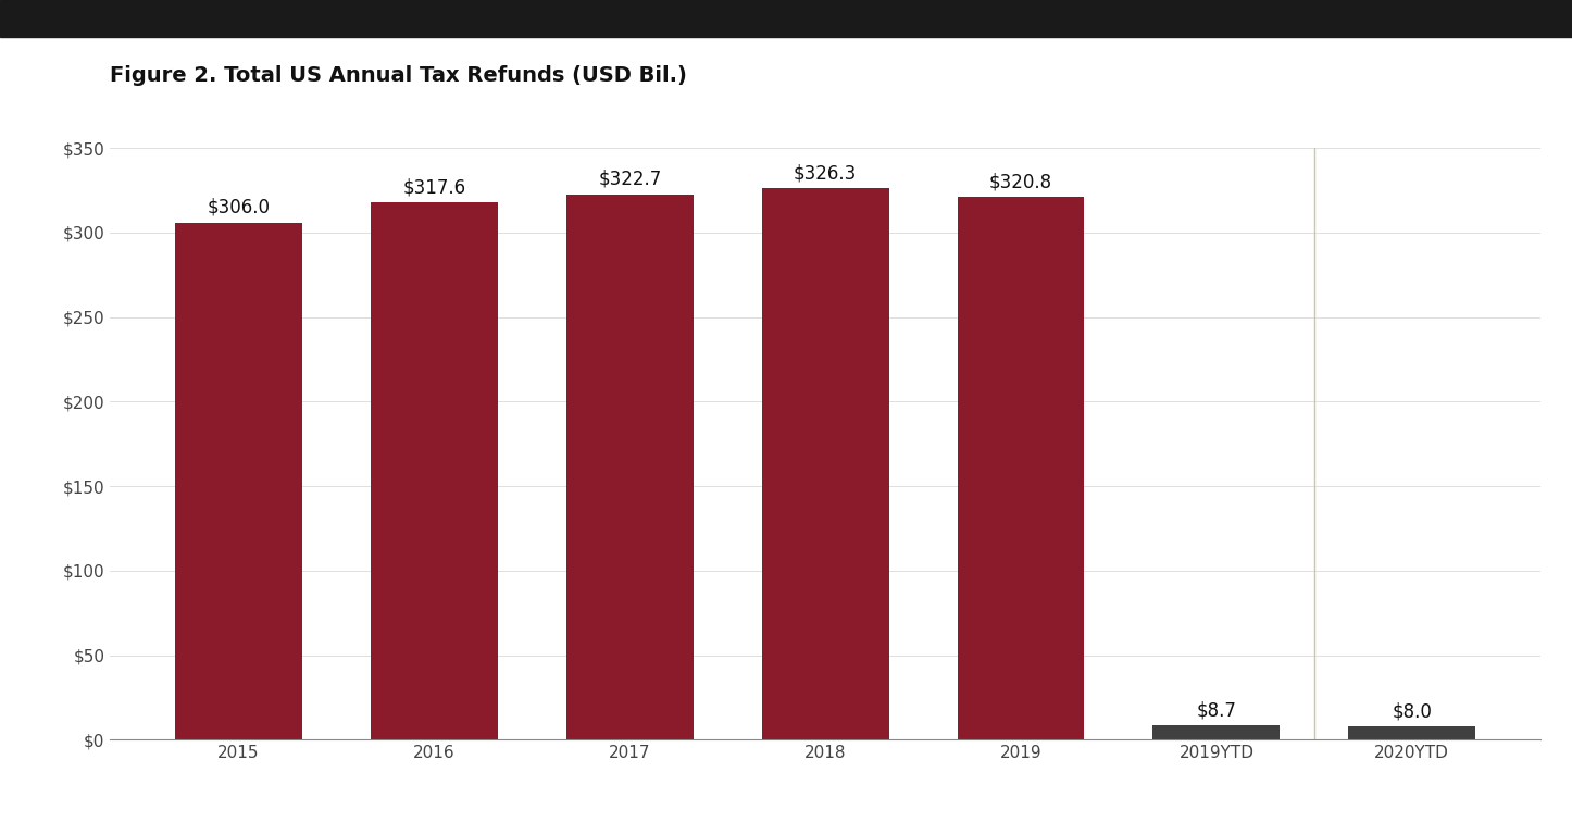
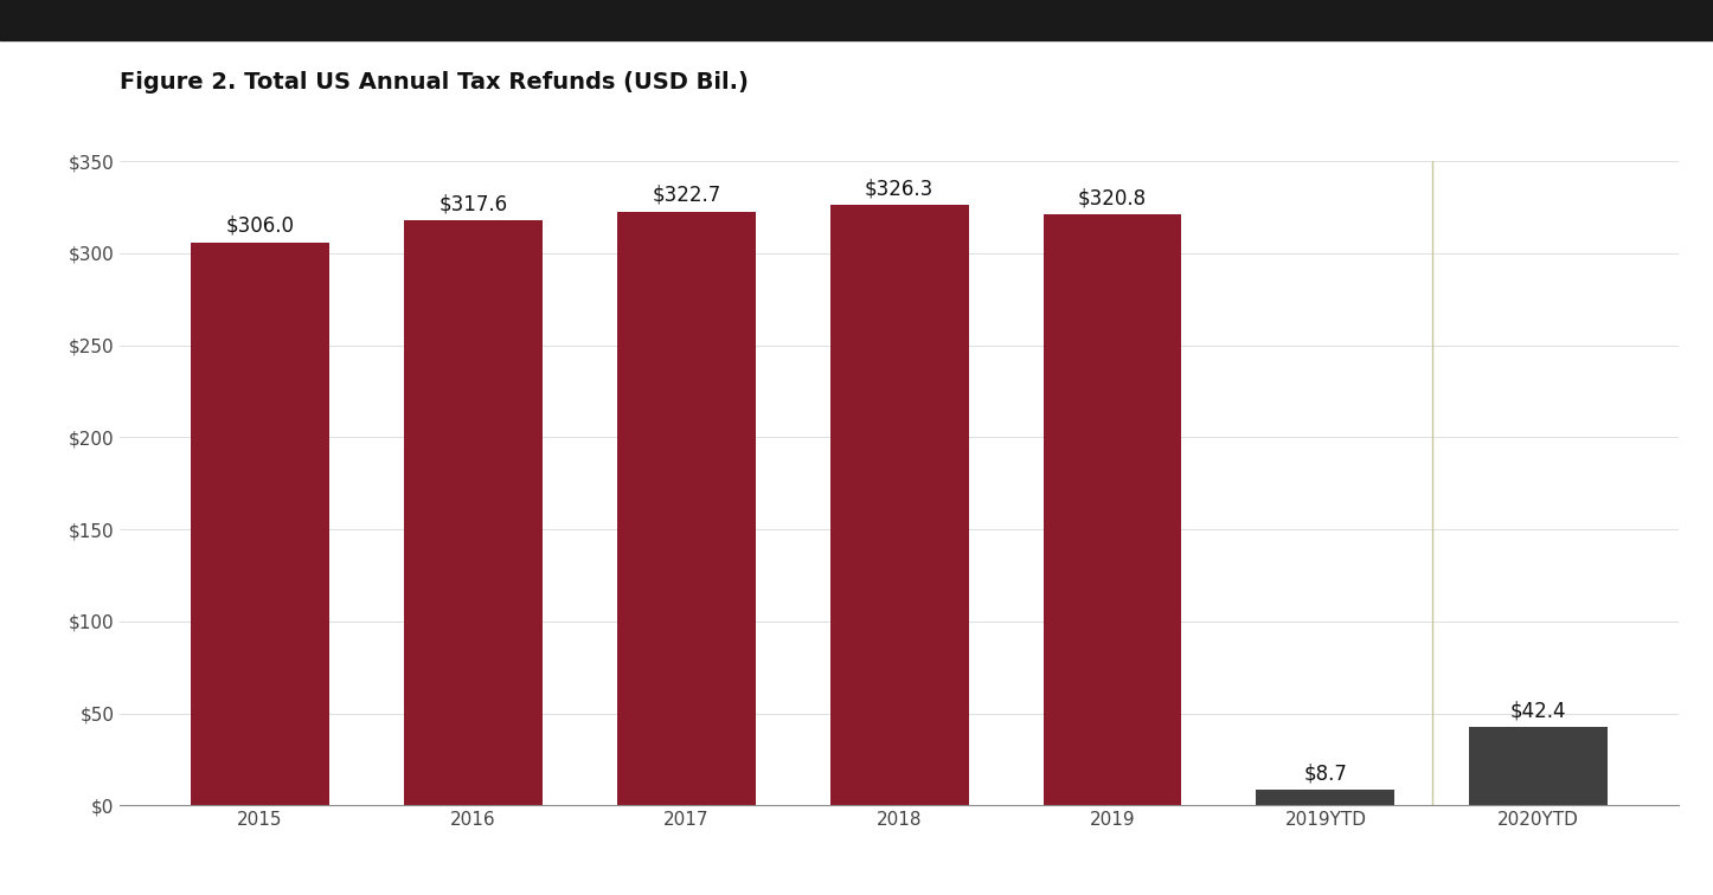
2020YTD: $8.0 -> $42.4
